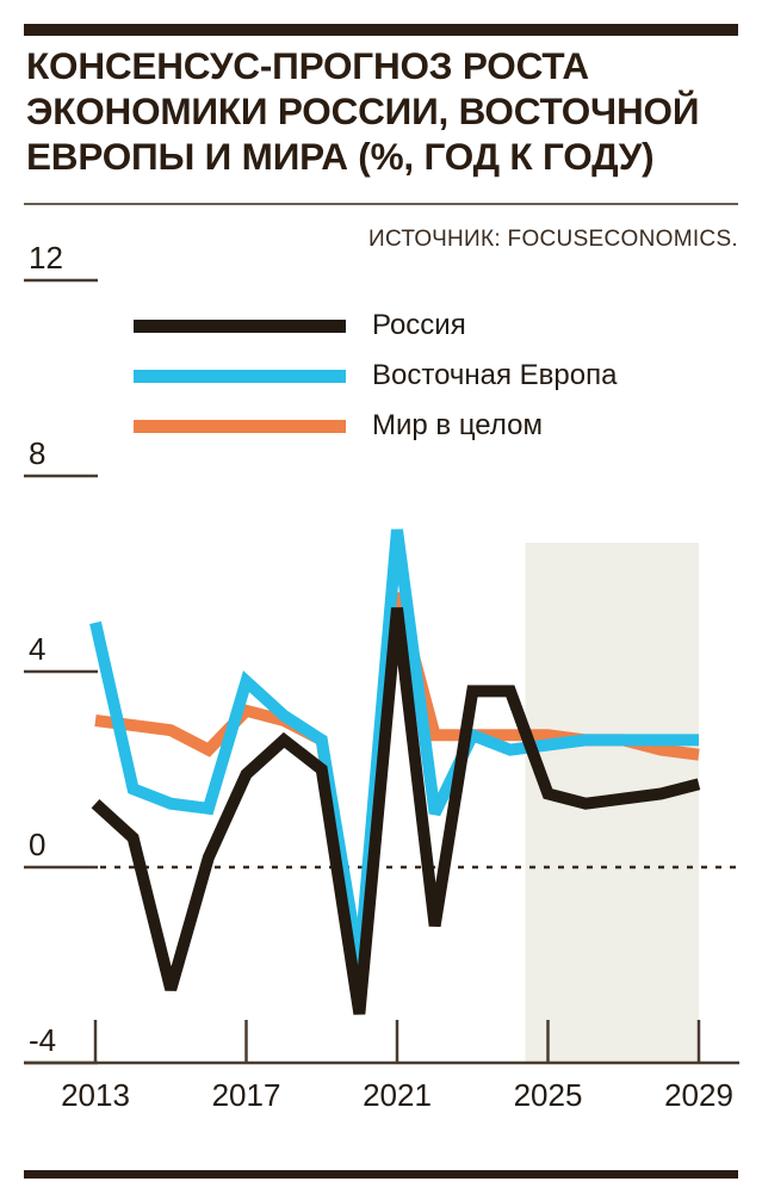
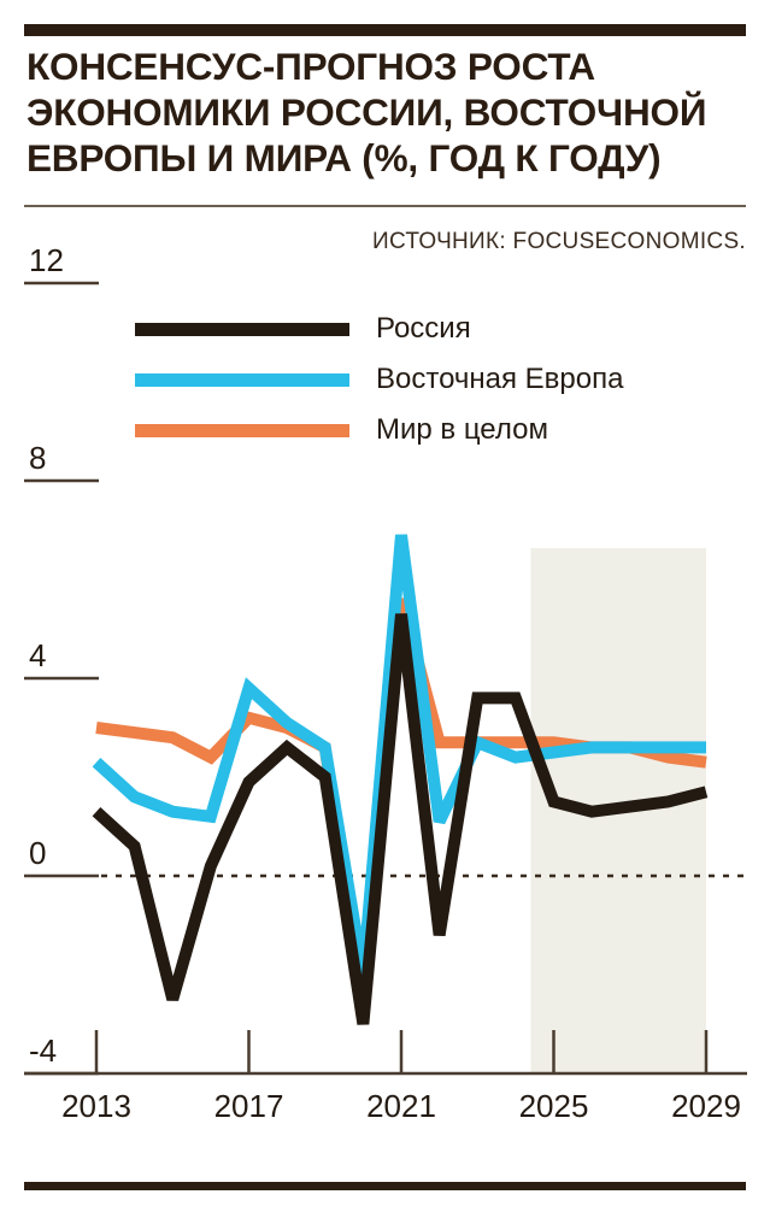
Восточная Европа/2013: 5.0 -> 2.3
